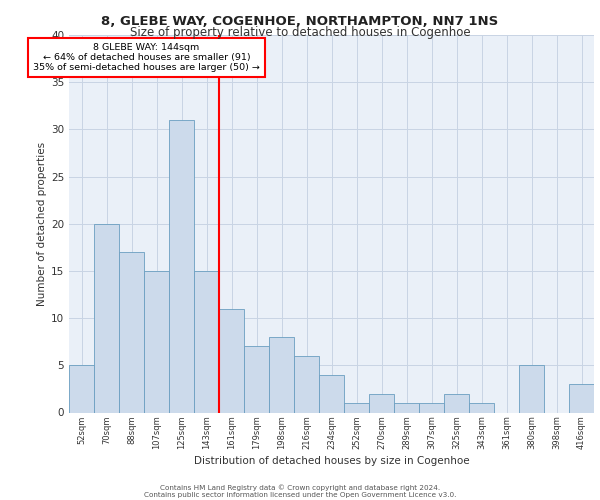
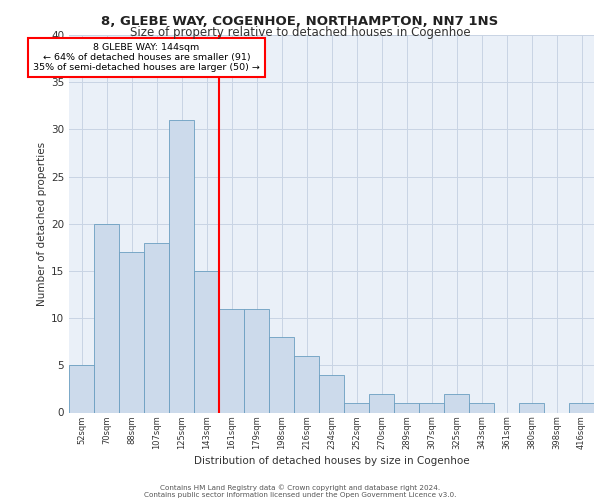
107sqm: 15 -> 18
179sqm: 7 -> 11
380sqm: 5 -> 1
416sqm: 3 -> 1
